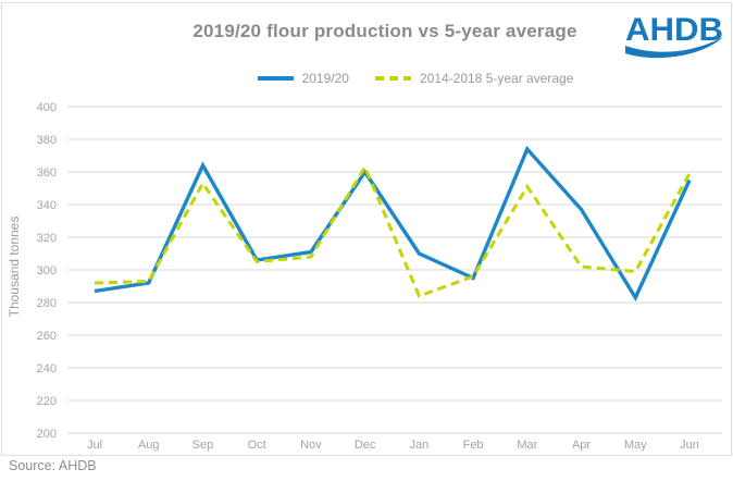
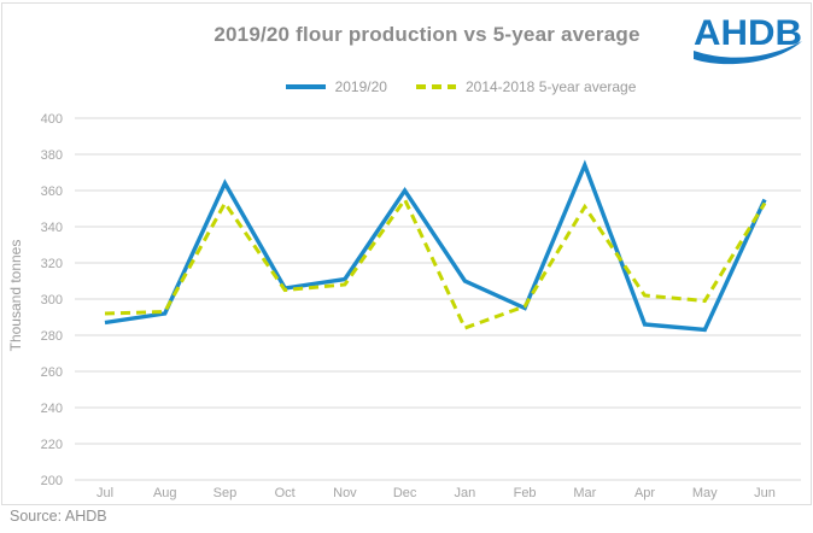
2014-2018 5-year average/Dec: 363 -> 355
2019/20/Apr: 337 -> 286
2014-2018 5-year average/Jun: 359 -> 353
